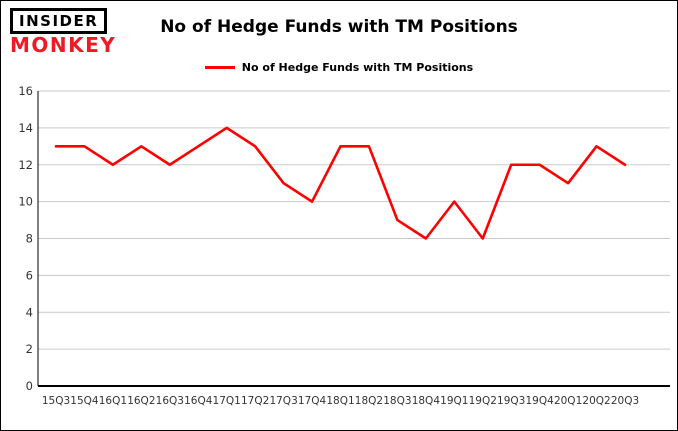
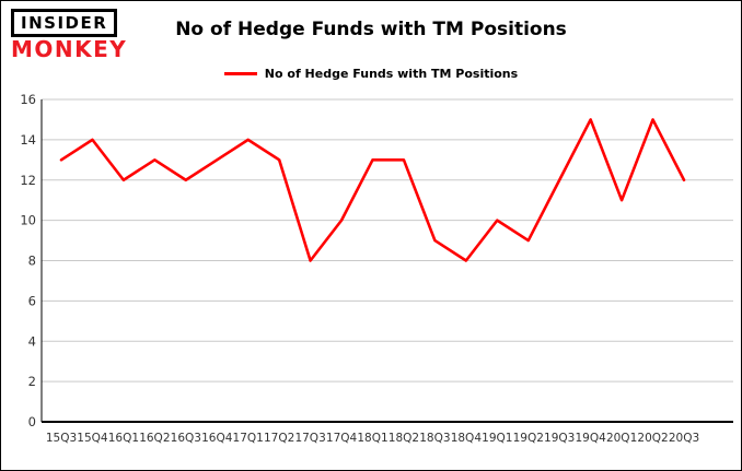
15Q4: 13 -> 14
17Q3: 11 -> 8
19Q2: 8 -> 9
19Q4: 12 -> 15
20Q2: 13 -> 15
